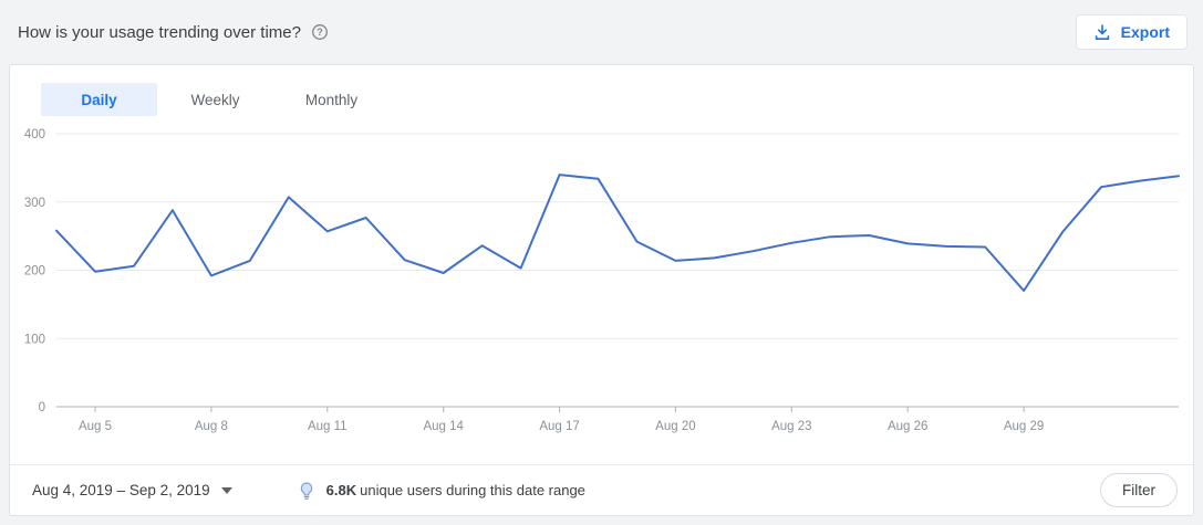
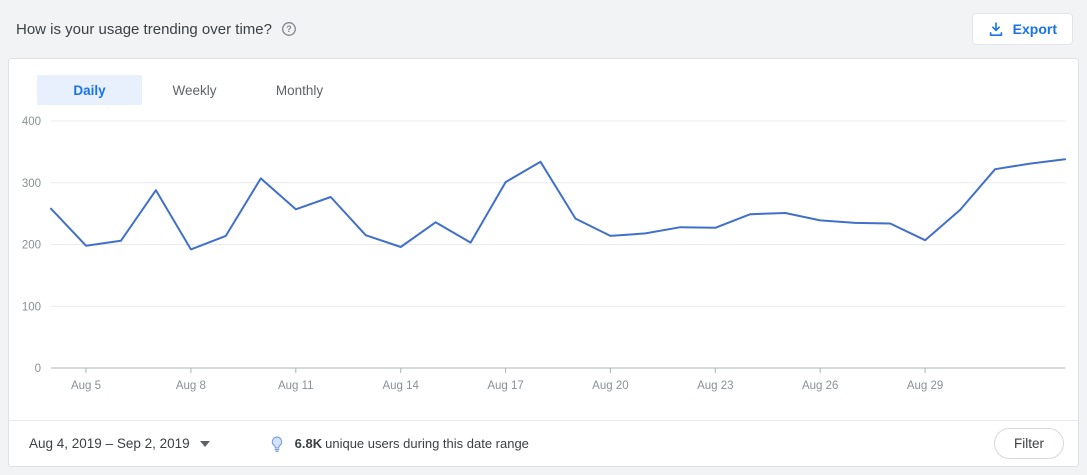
Aug 17: 340 -> 300
Aug 23: 240 -> 230
Aug 29: 170 -> 210
